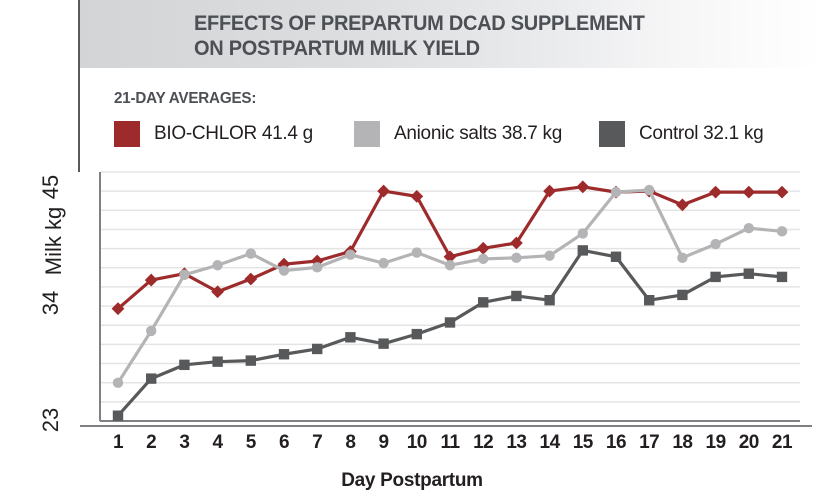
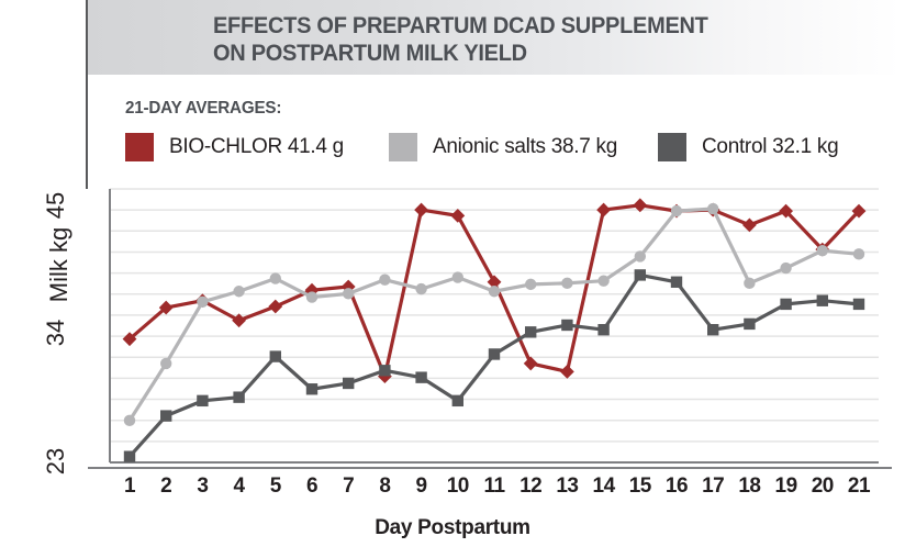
Control 32.1 kg/5: 28.7 -> 32.1
BIO-CHLOR 41.4 g/8: 39.0 -> 30.4
Control 32.1 kg/10: 31.2 -> 28.3
BIO-CHLOR 41.4 g/12: 39.3 -> 31.5
BIO-CHLOR 41.4 g/13: 39.8 -> 30.8
BIO-CHLOR 41.4 g/20: 44.6 -> 41.3
